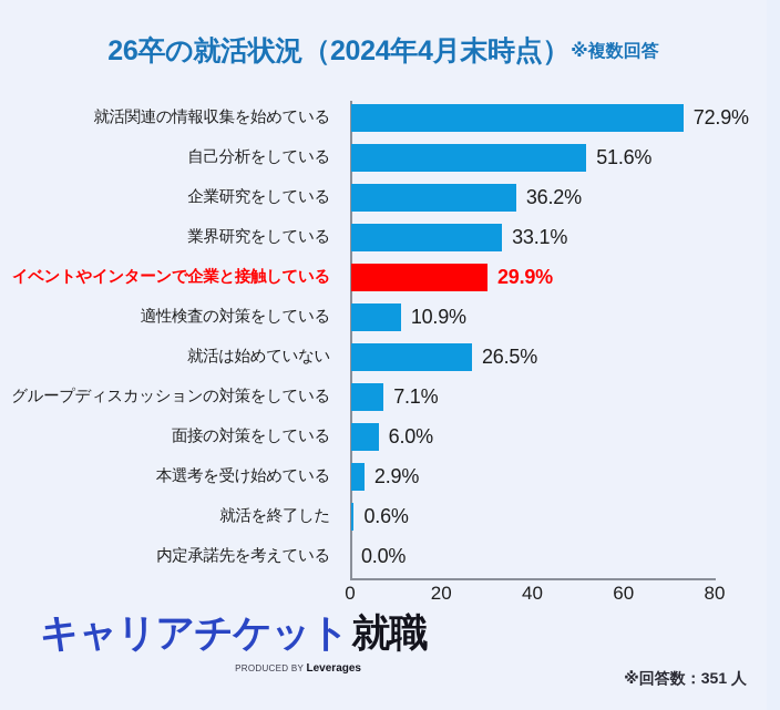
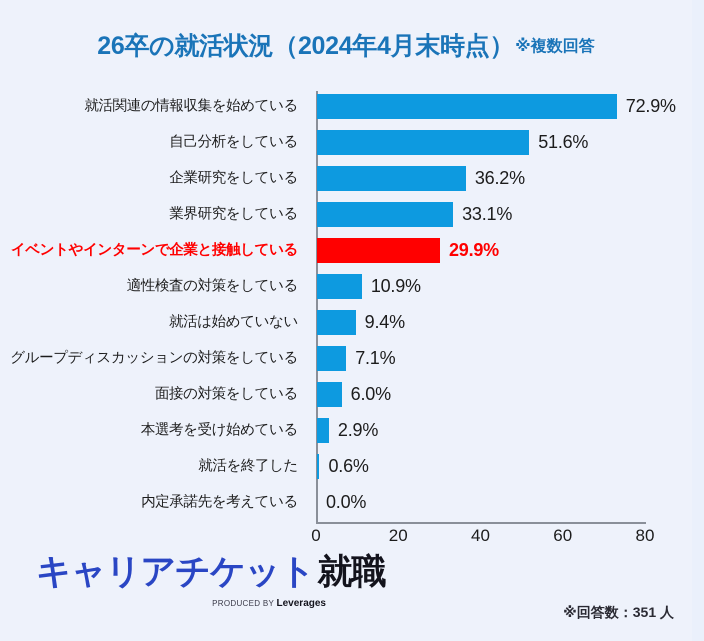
就活は始めていない: 26.5% -> 9.4%
